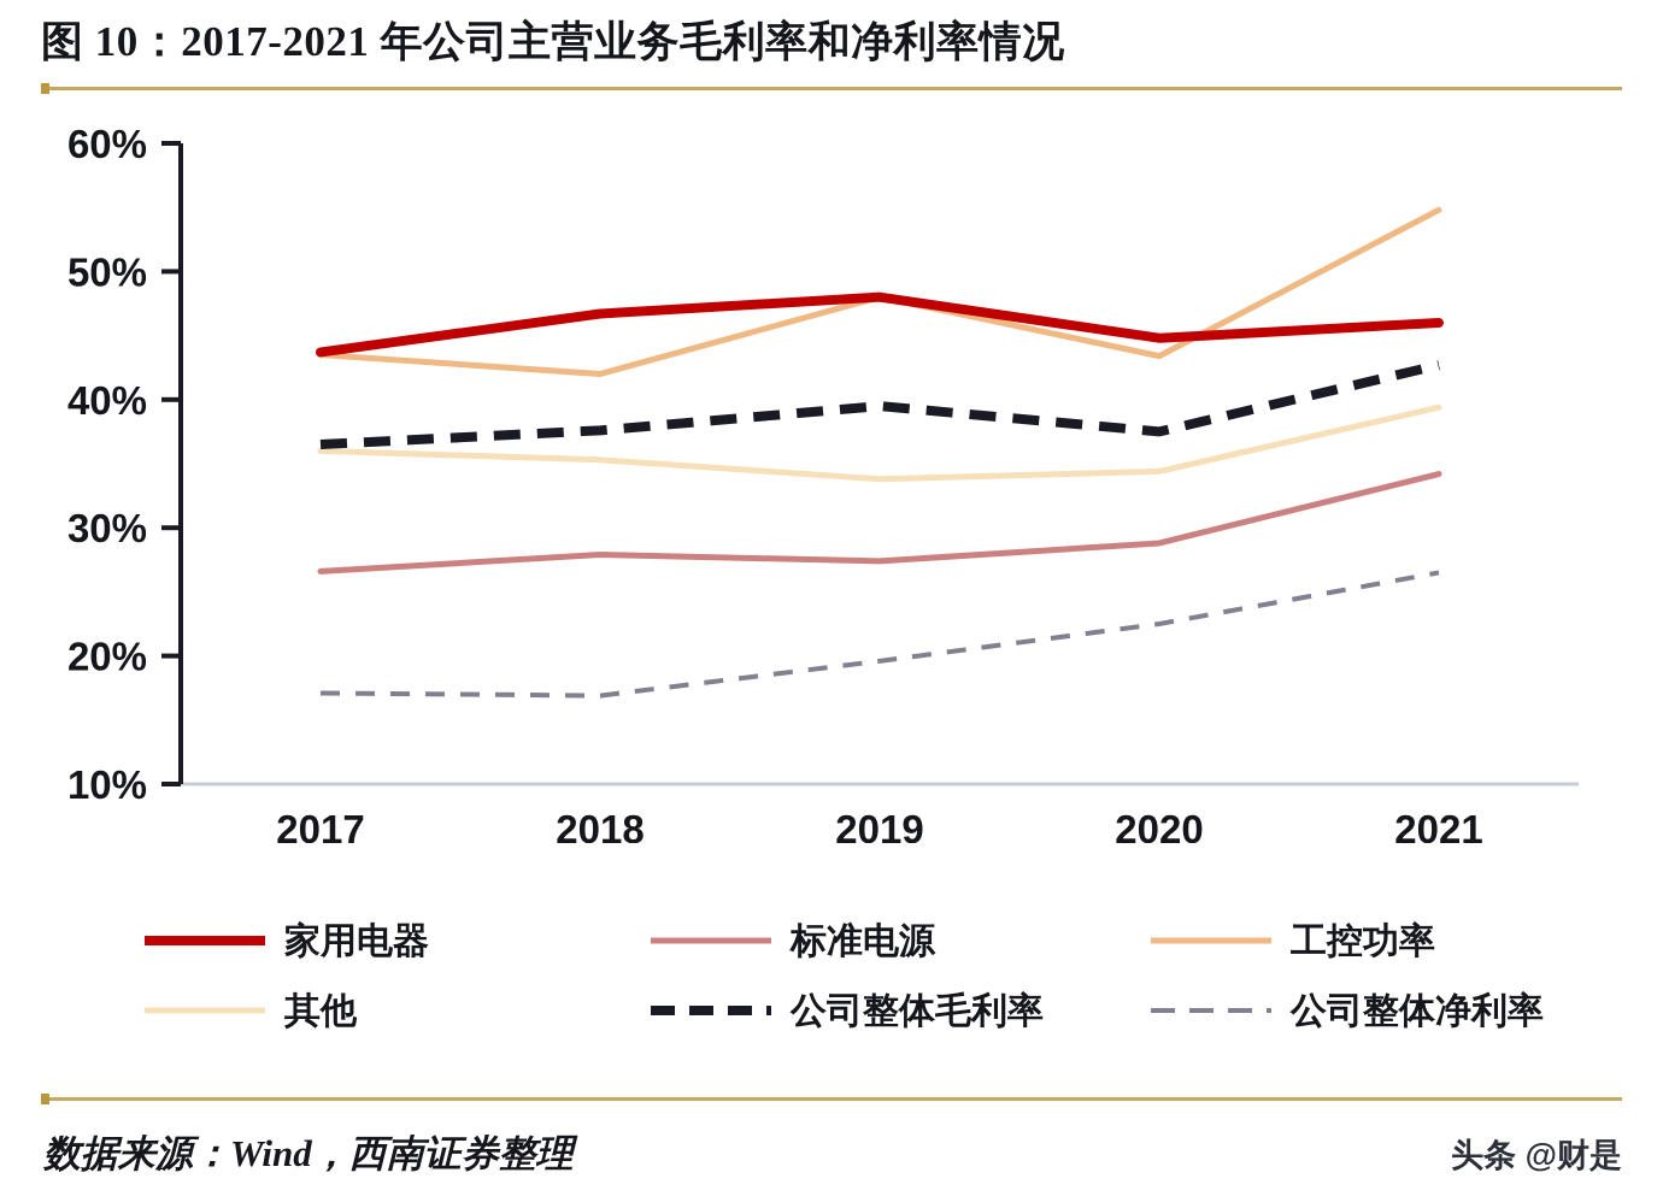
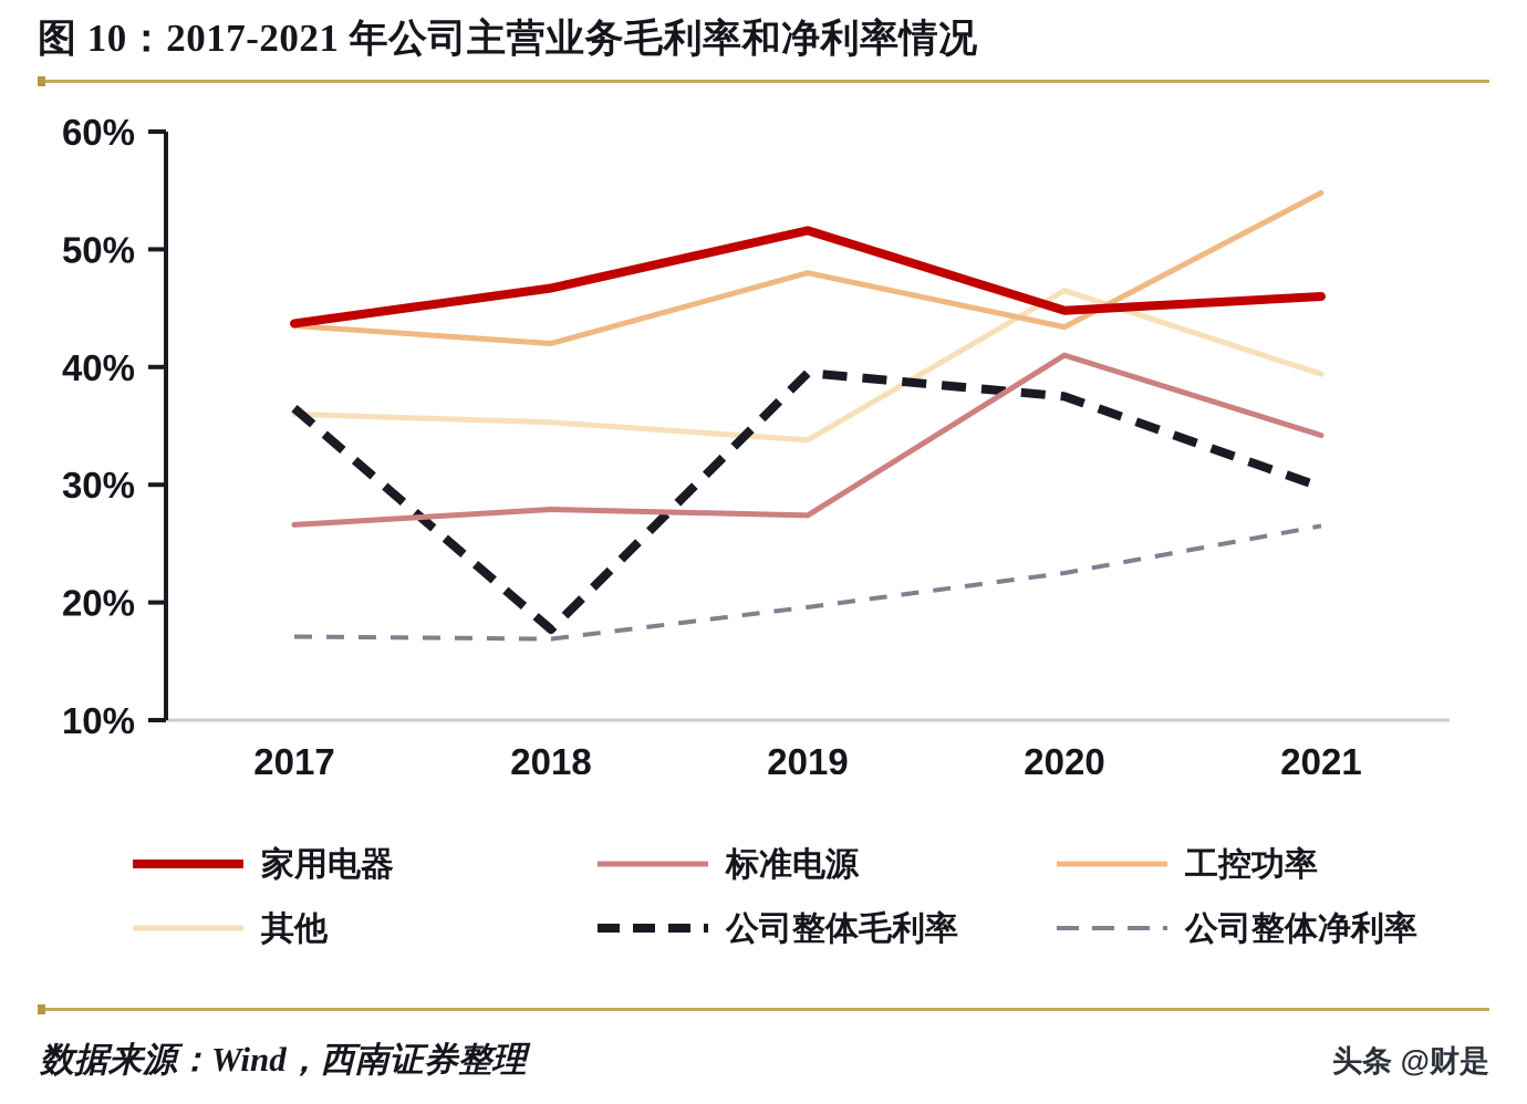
公司整体毛利率/2018: 37.6% -> 17.7%
家用电器/2019: 48.0% -> 51.6%
标准电源/2020: 28.8% -> 41.0%
其他/2020: 34.4% -> 46.5%
公司整体毛利率/2021: 42.7% -> 29.8%
